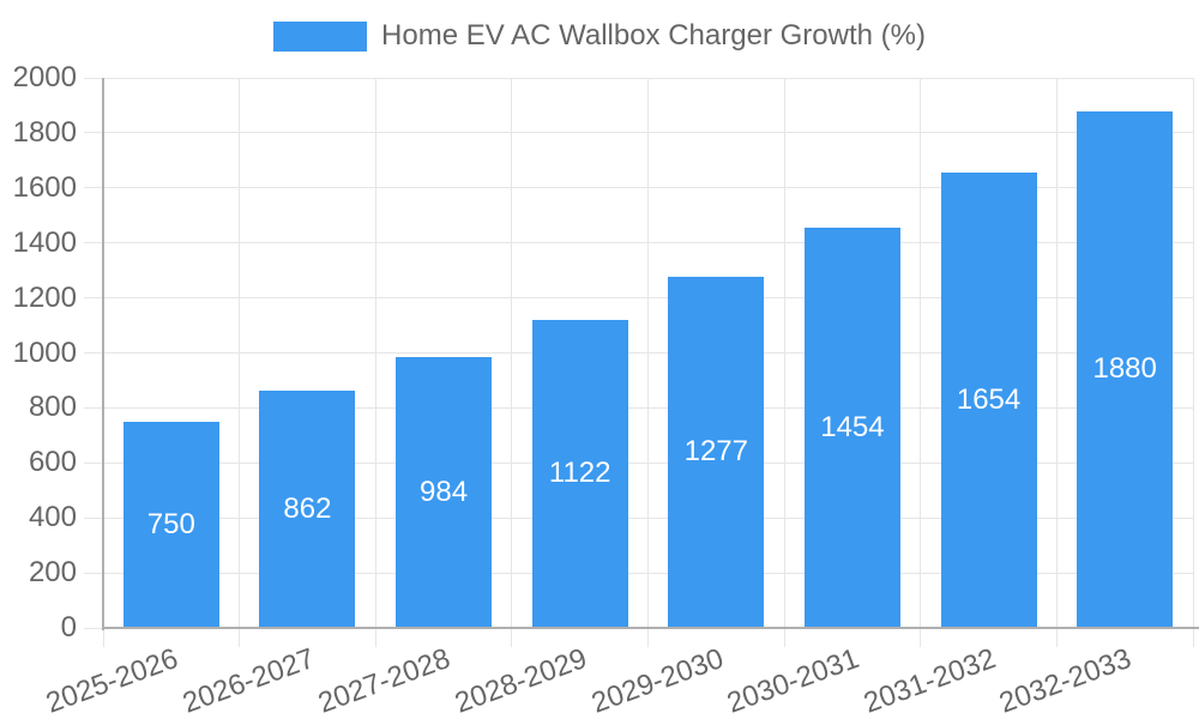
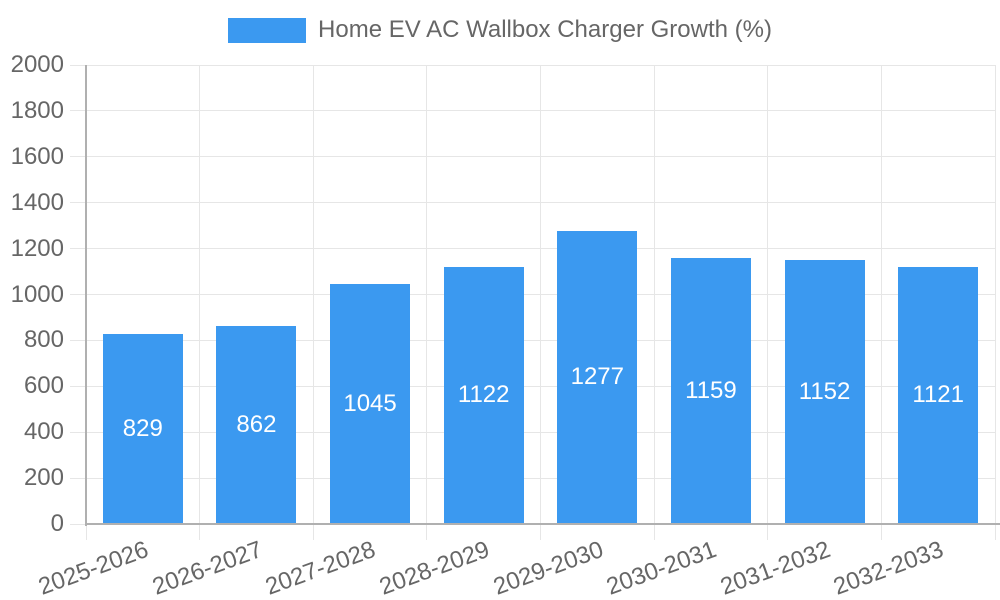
2025-2026: 750 -> 829
2027-2028: 984 -> 1045
2030-2031: 1454 -> 1159
2031-2032: 1654 -> 1152
2032-2033: 1880 -> 1121
